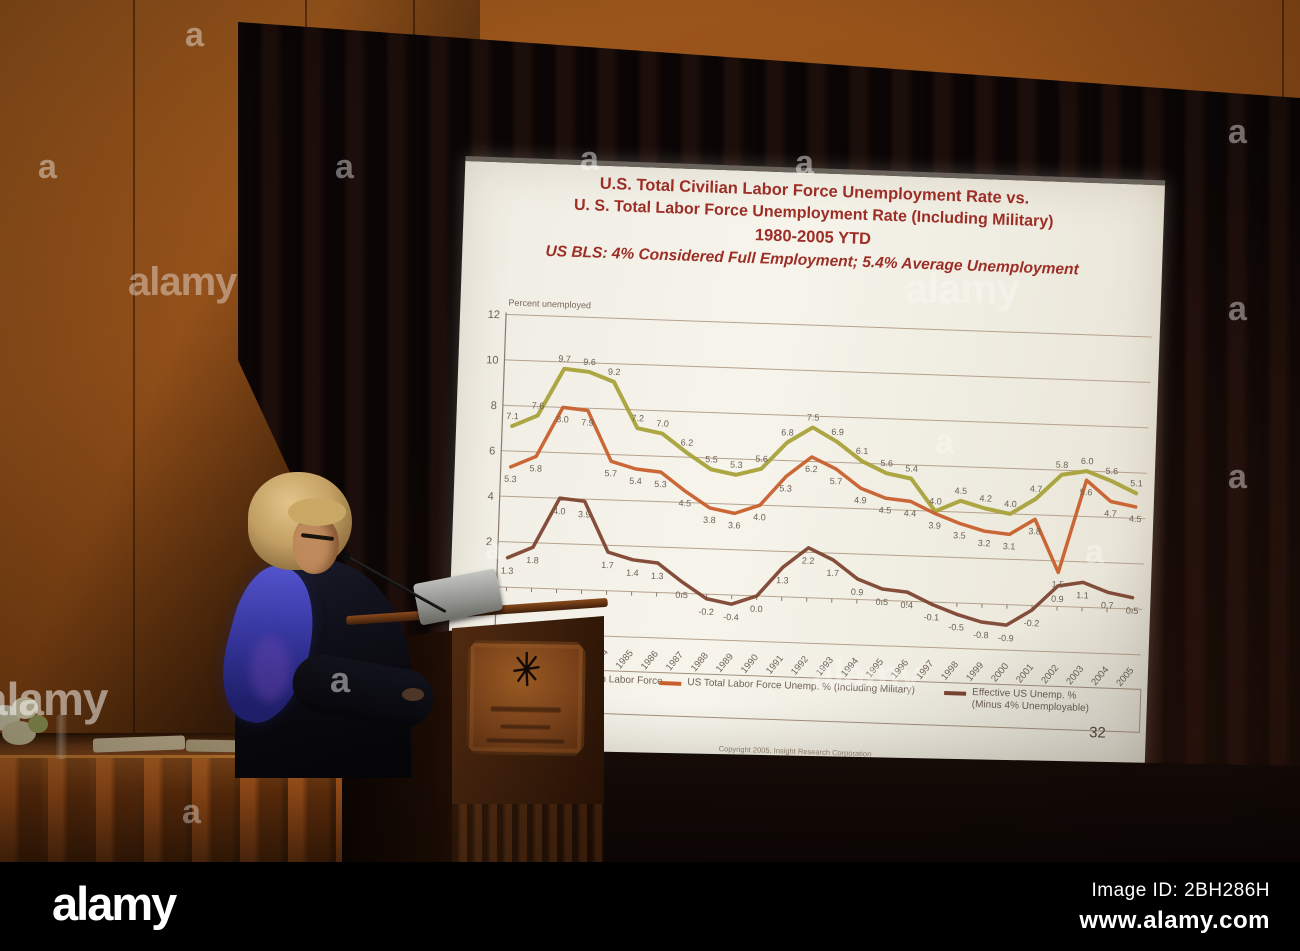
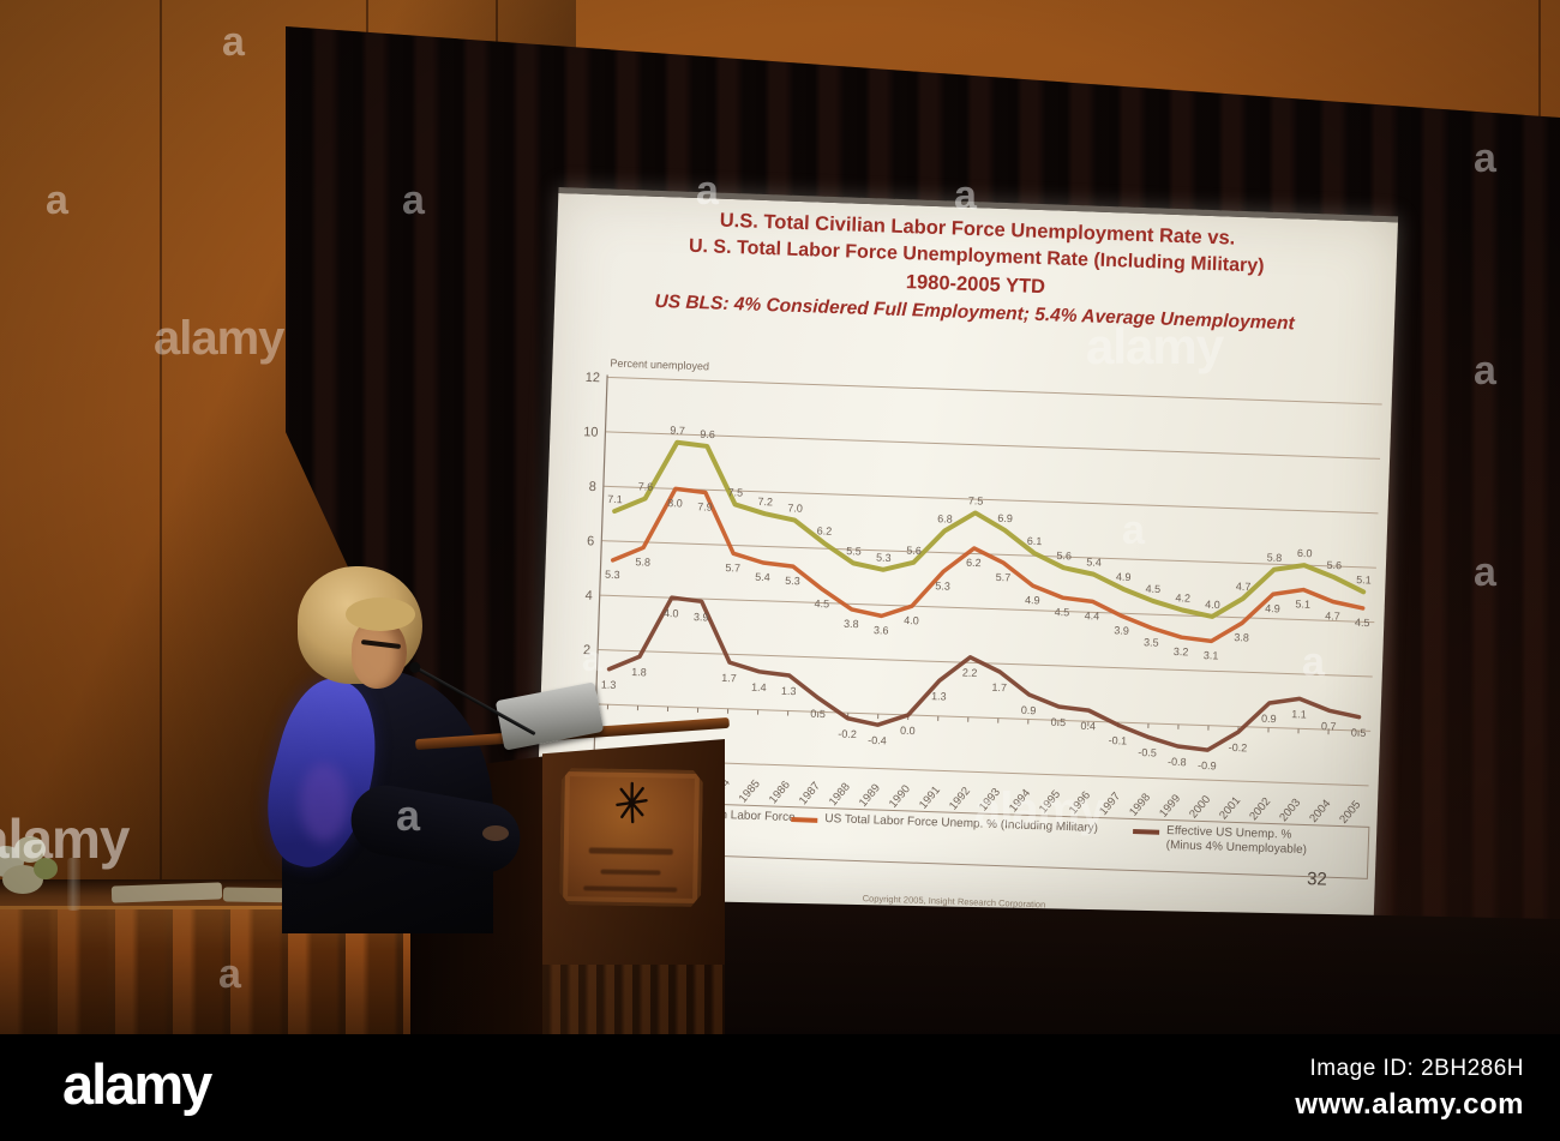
US Total Civilian Labor Force Unemp. %/1984: 9.2 -> 7.5
US Total Civilian Labor Force Unemp. %/1997: 4.0 -> 4.9
US Total Labor Force Unemp. % (Including Military)/2002: 1.5 -> 4.9
US Total Labor Force Unemp. % (Including Military)/2003: 5.6 -> 5.1
